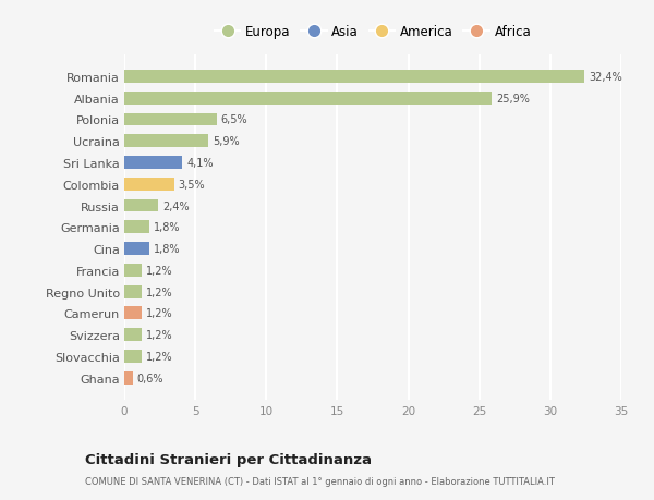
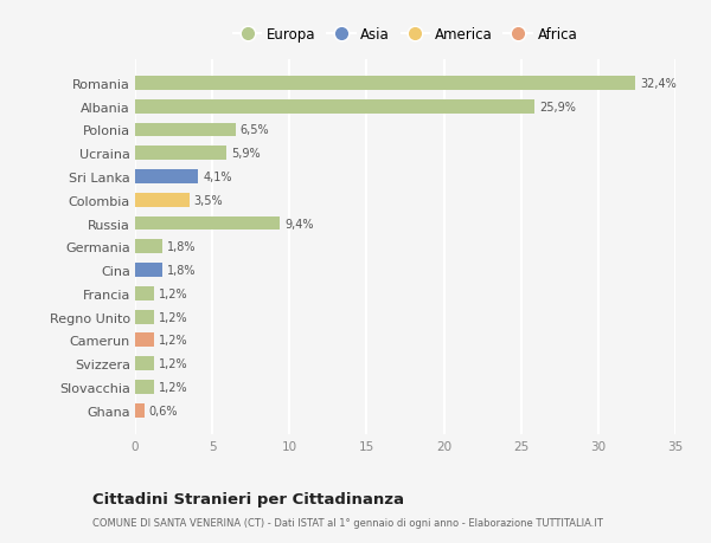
Russia: 2,4% -> 9,4%
